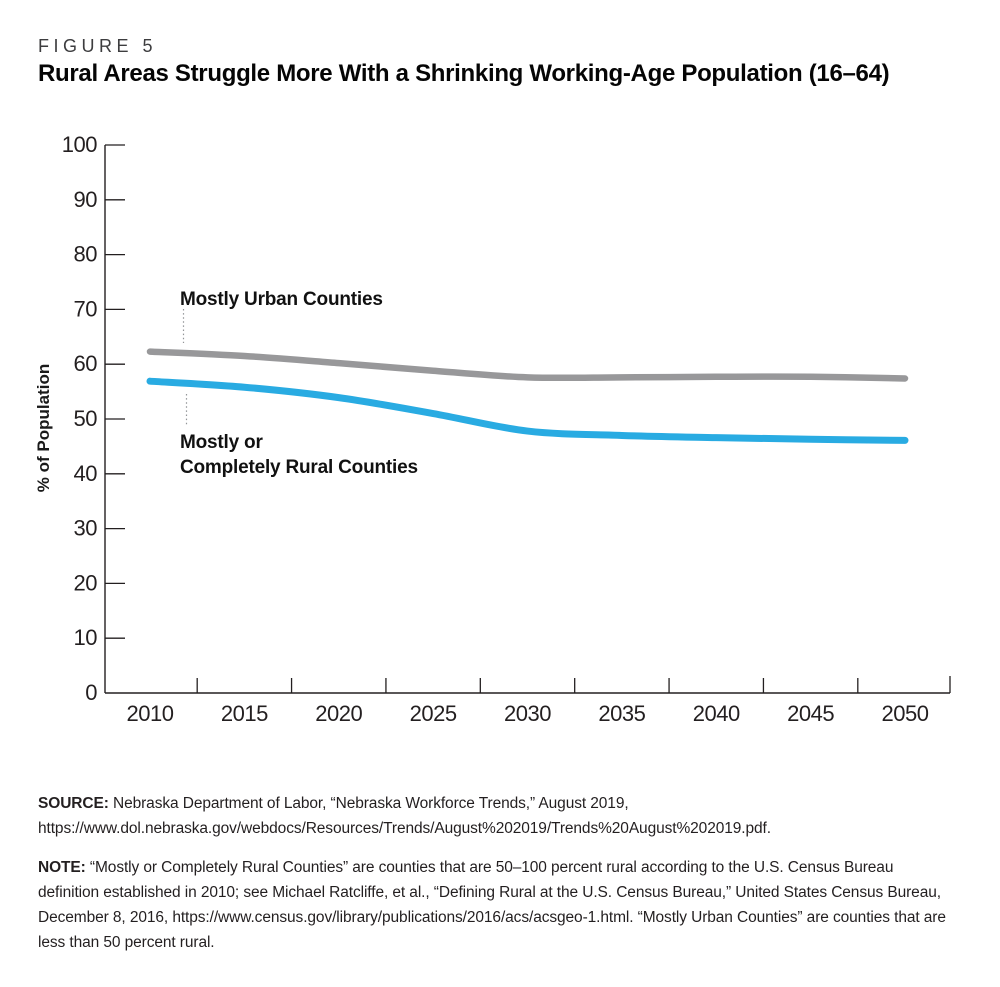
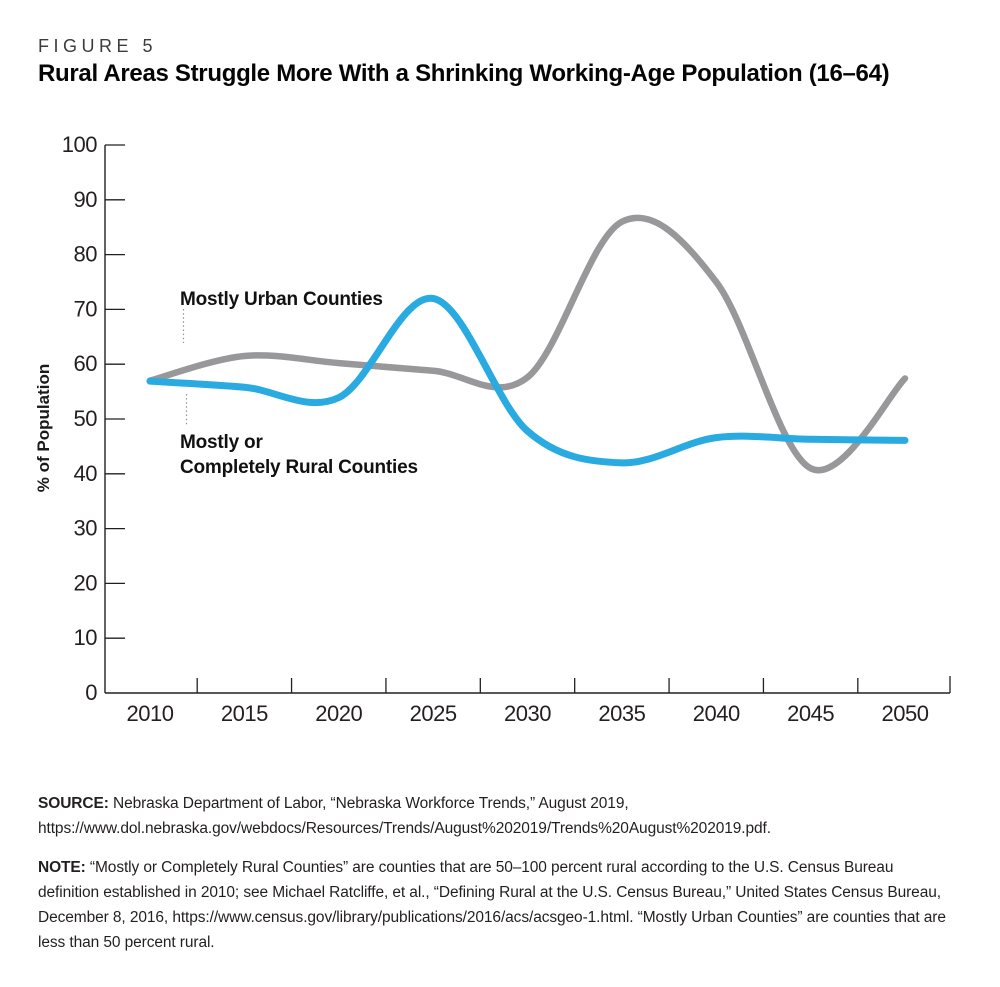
Mostly Urban Counties/2010: 62 -> 57
Mostly or Completely Rural Counties/2025: 51 -> 72
Mostly Urban Counties/2035: 58 -> 86
Mostly or Completely Rural Counties/2035: 47 -> 42
Mostly Urban Counties/2040: 58 -> 75
Mostly Urban Counties/2045: 58 -> 41
